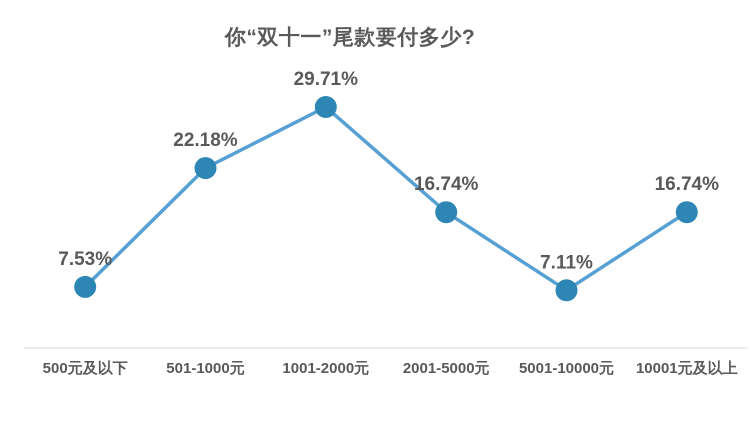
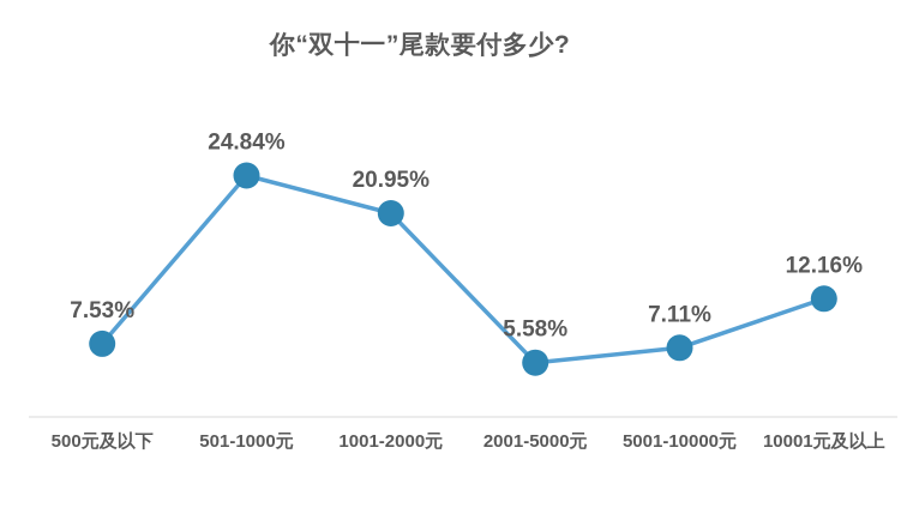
501-1000元: 22.18% -> 24.84%
1001-2000元: 29.71% -> 20.95%
2001-5000元: 16.74% -> 5.58%
10001元及以上: 16.74% -> 12.16%
